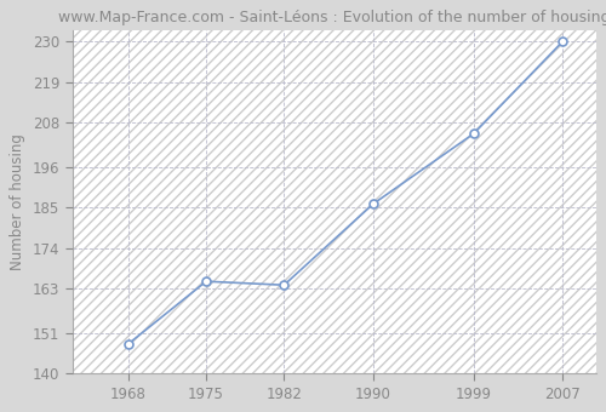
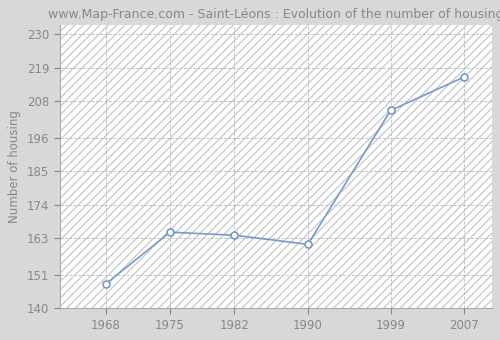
1990: 186 -> 161
2007: 230 -> 216
